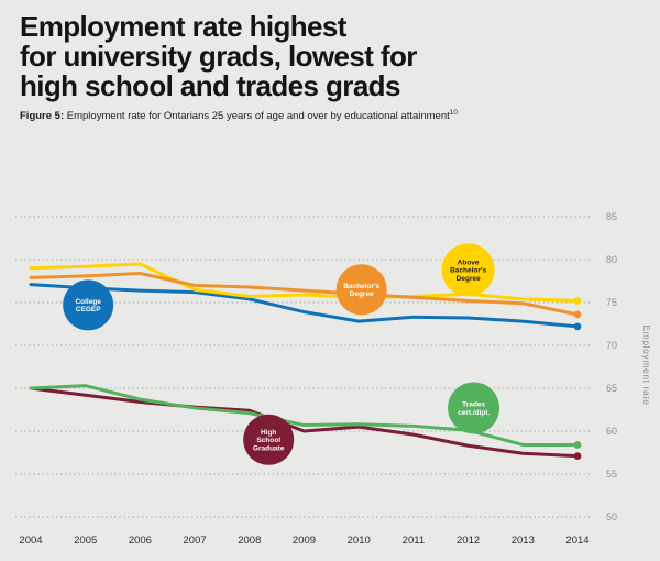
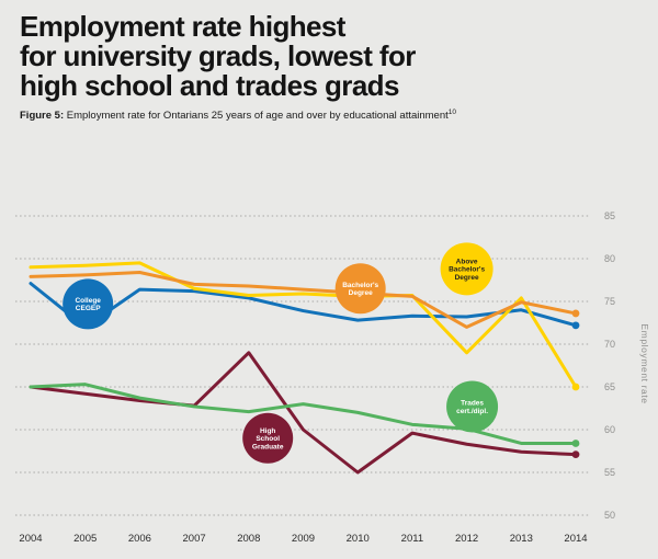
College CEGEP/2005: 77 -> 72
High School Graduate/2008: 62 -> 69
Trades cert./dipl./2009: 61 -> 63
High School Graduate/2010: 60 -> 55
Trades cert./dipl./2010: 61 -> 62
Above Bachelor's Degree/2012: 76 -> 69
Bachelor's Degree/2012: 75 -> 72
College CEGEP/2013: 73 -> 74
Above Bachelor's Degree/2014: 75 -> 65
